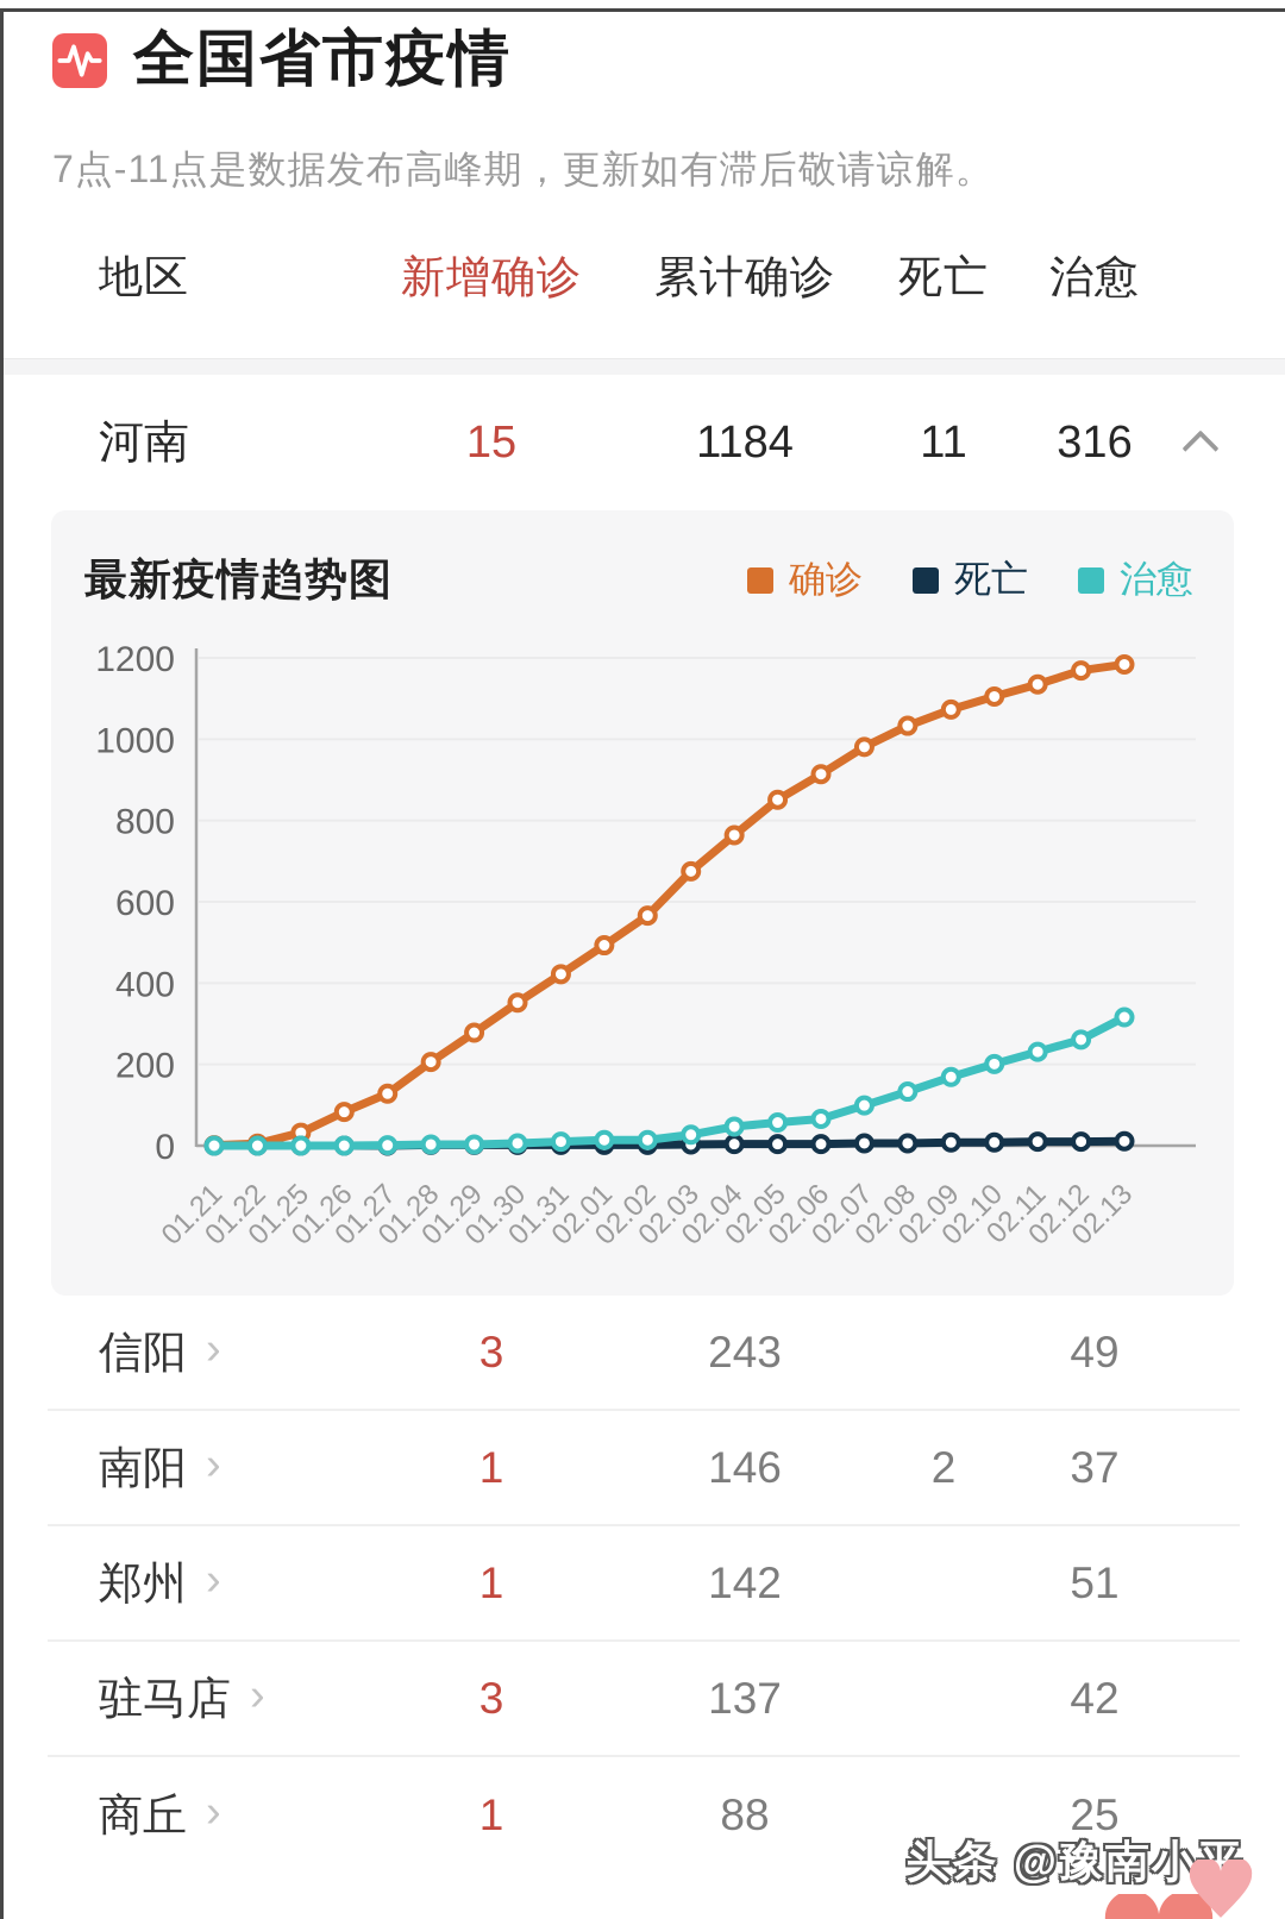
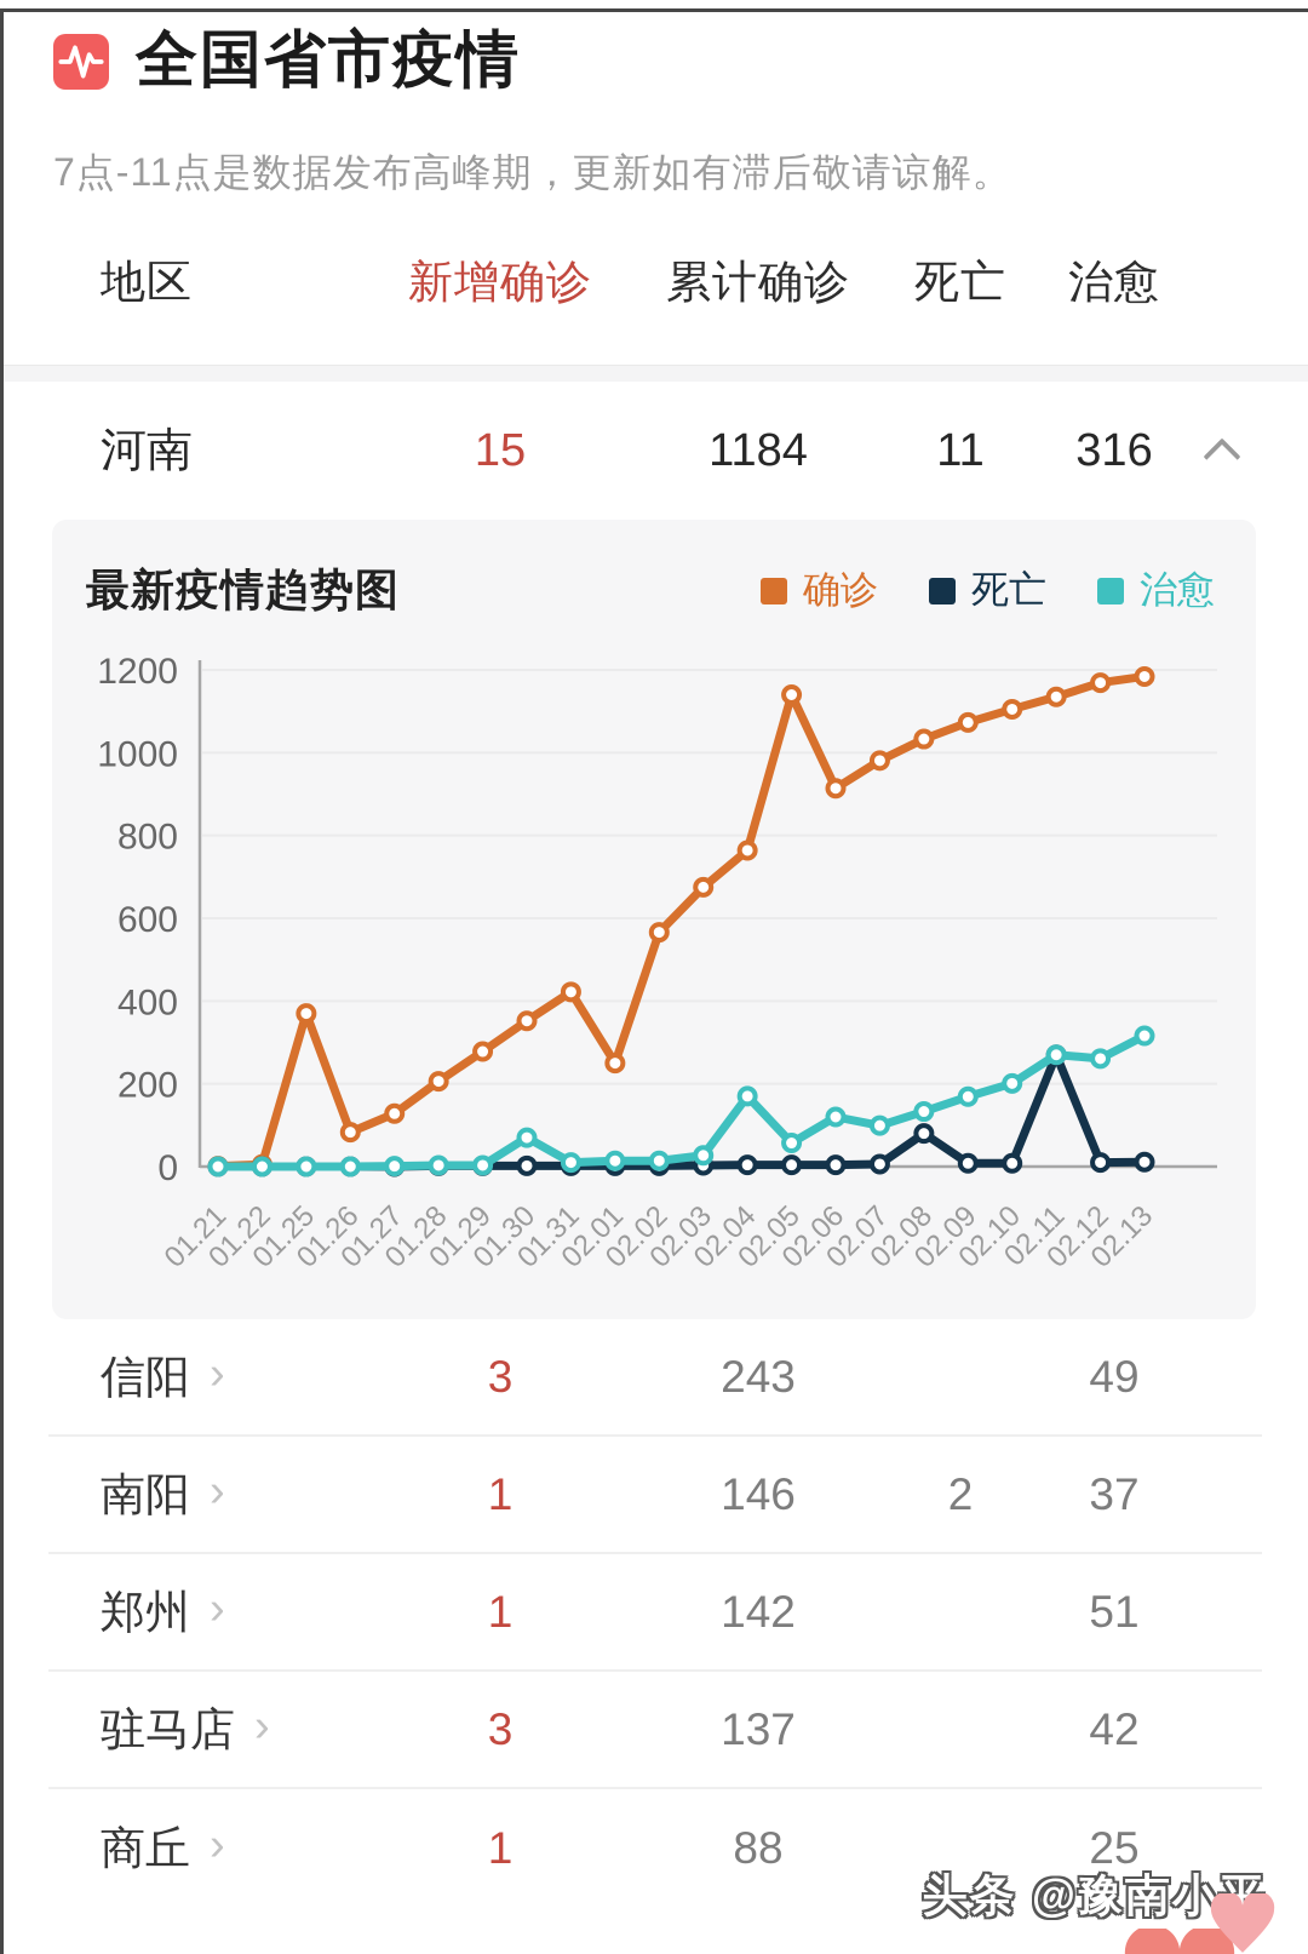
确诊/01.25: 30 -> 370
治愈/01.30: 10 -> 70
确诊/02.01: 490 -> 250
治愈/02.04: 50 -> 170
确诊/02.05: 850 -> 1140
治愈/02.06: 70 -> 120
死亡/02.08: 10 -> 80
死亡/02.11: 10 -> 270
治愈/02.11: 230 -> 270
